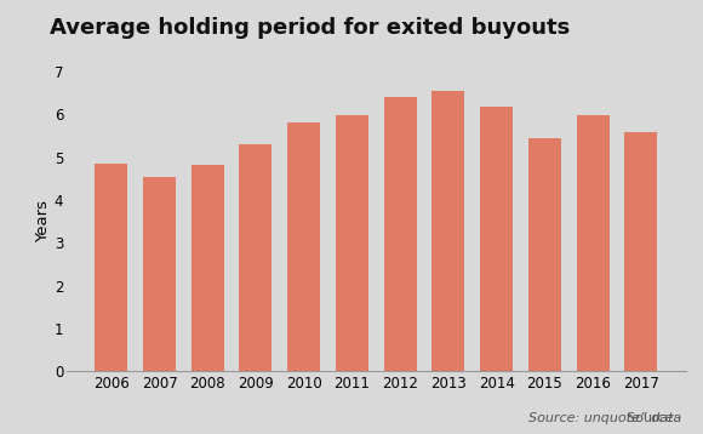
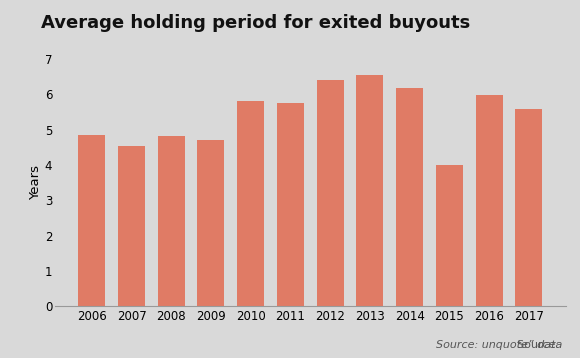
2009: 5.30 -> 4.70
2011: 5.97 -> 5.75
2015: 5.45 -> 4.00
